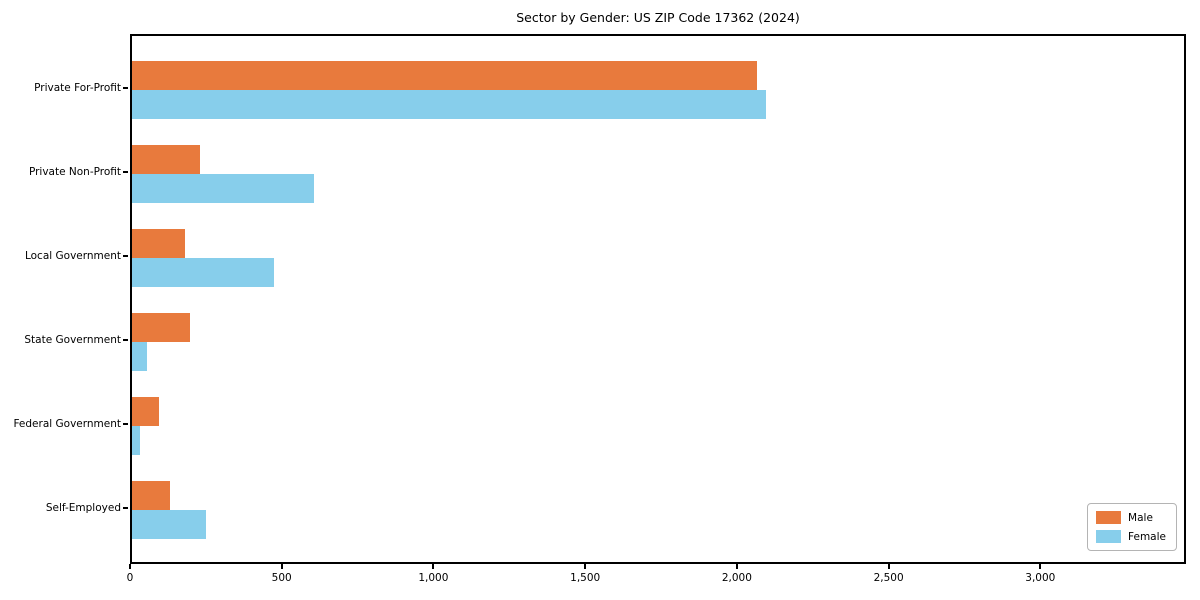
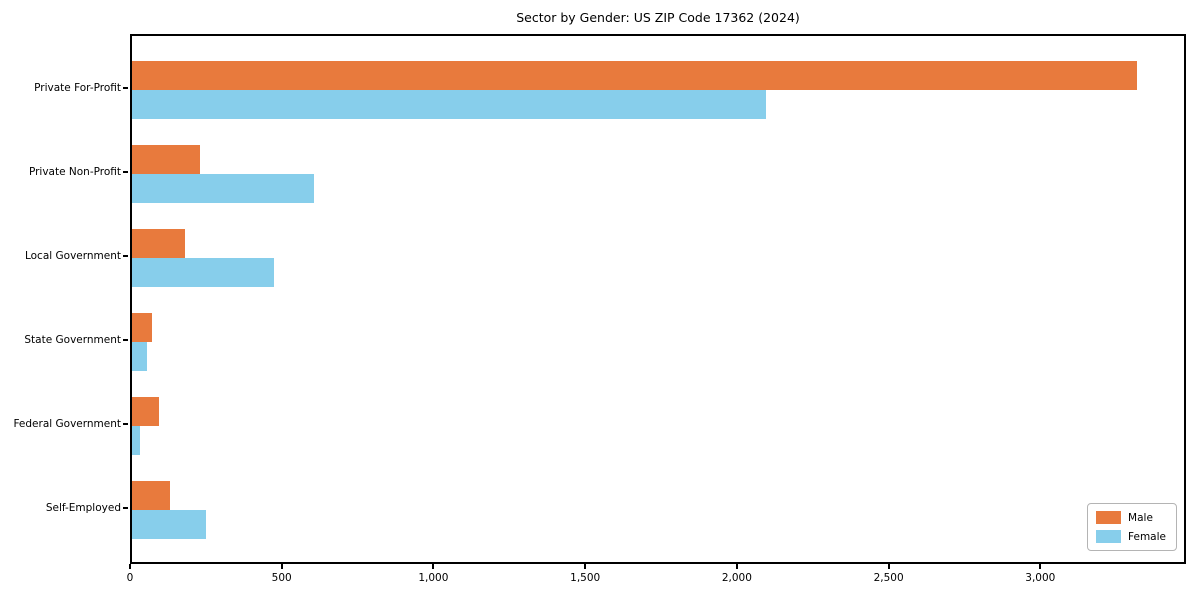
Male/Private For-Profit: 2060 -> 3310
Male/State Government: 190 -> 70
